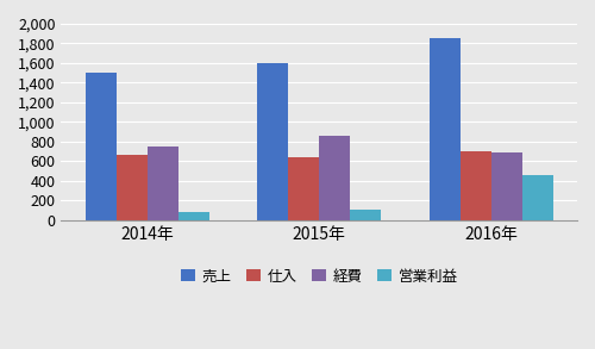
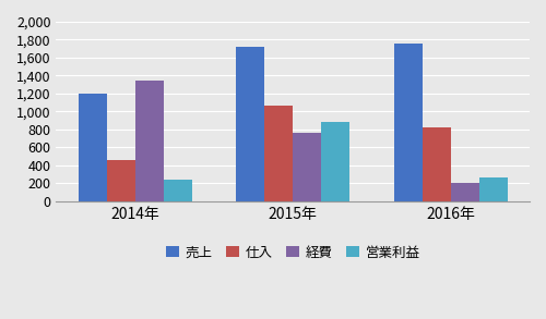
売上/2014年: 1,500 -> 1,200
仕入/2014年: 670 -> 460
経費/2014年: 750 -> 1,340
営業利益/2014年: 80 -> 240
売上/2015年: 1,600 -> 1,720
仕入/2015年: 640 -> 1,060
経費/2015年: 860 -> 760
営業利益/2015年: 100 -> 880
売上/2016年: 1,850 -> 1,760
仕入/2016年: 700 -> 820
経費/2016年: 690 -> 200
営業利益/2016年: 460 -> 260
